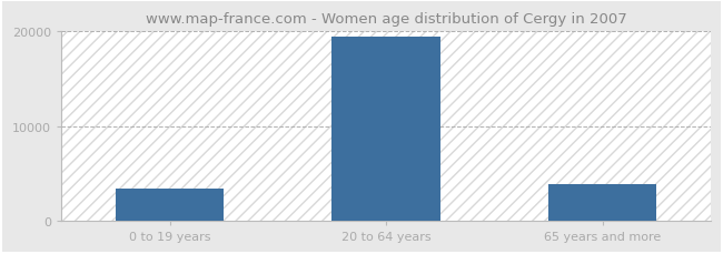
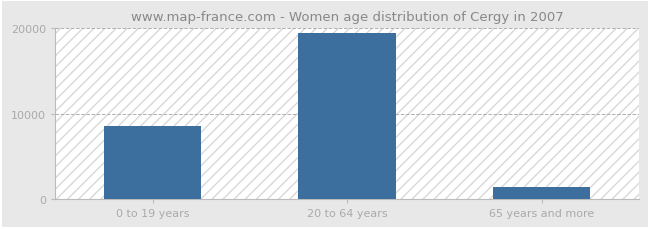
0 to 19 years: 3400 -> 8500
65 years and more: 3800 -> 1400
